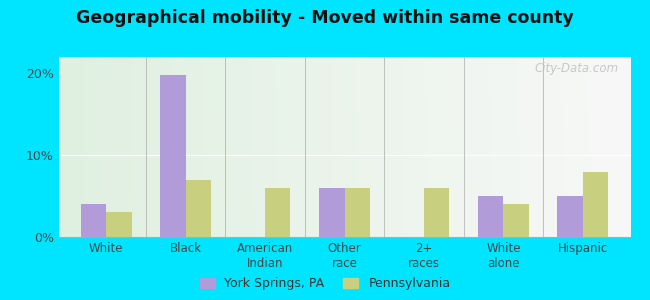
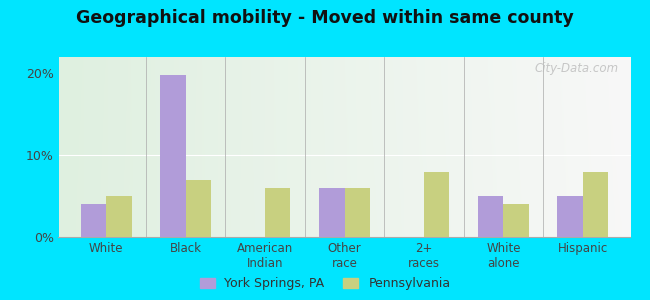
Pennsylvania/White: 3% -> 5%
Pennsylvania/2+ races: 6% -> 8%
